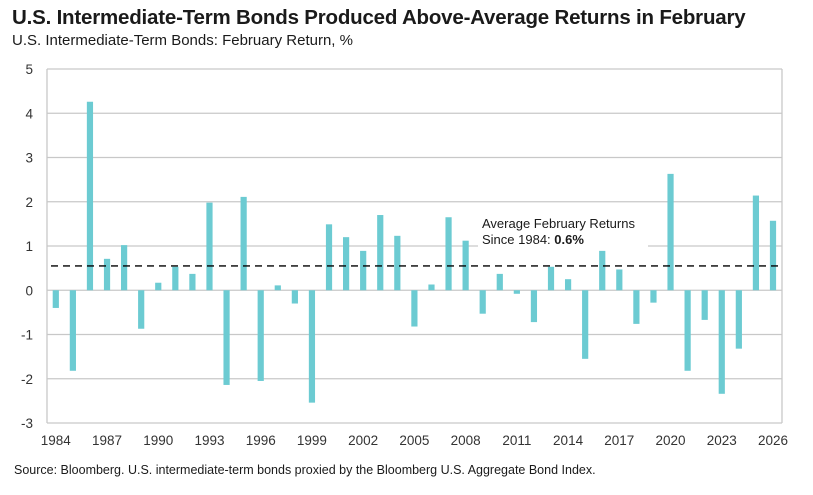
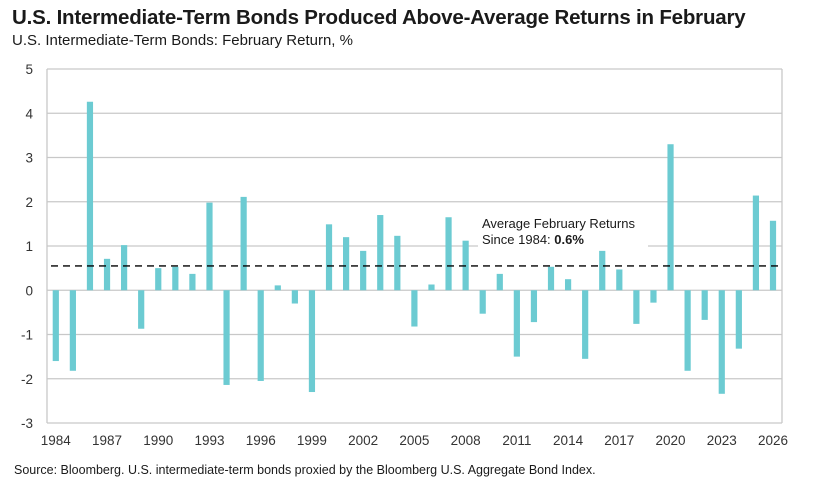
1984: -0.4 -> -1.6
1990: 0.2 -> 0.5
1999: -2.5 -> -2.3
2011: -0.1 -> -1.5
2020: 2.6 -> 3.3
